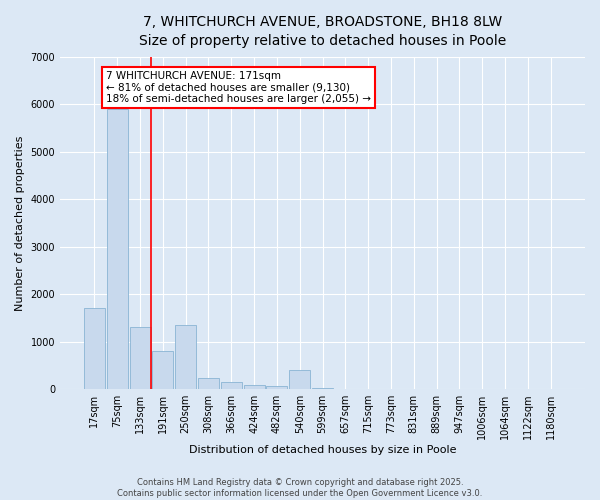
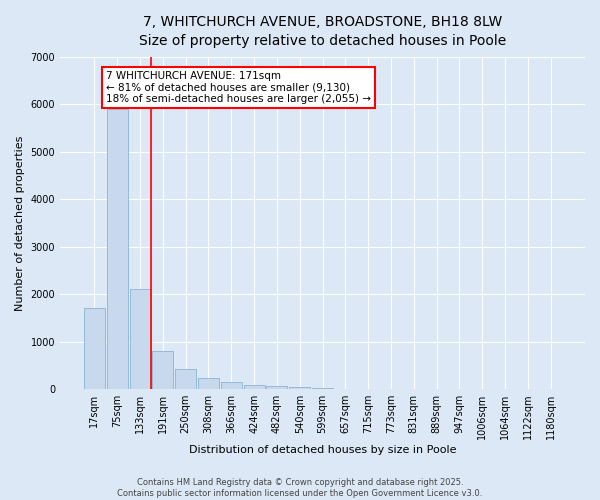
133sqm: 1300 -> 2100
250sqm: 1350 -> 420
540sqm: 400 -> 40
